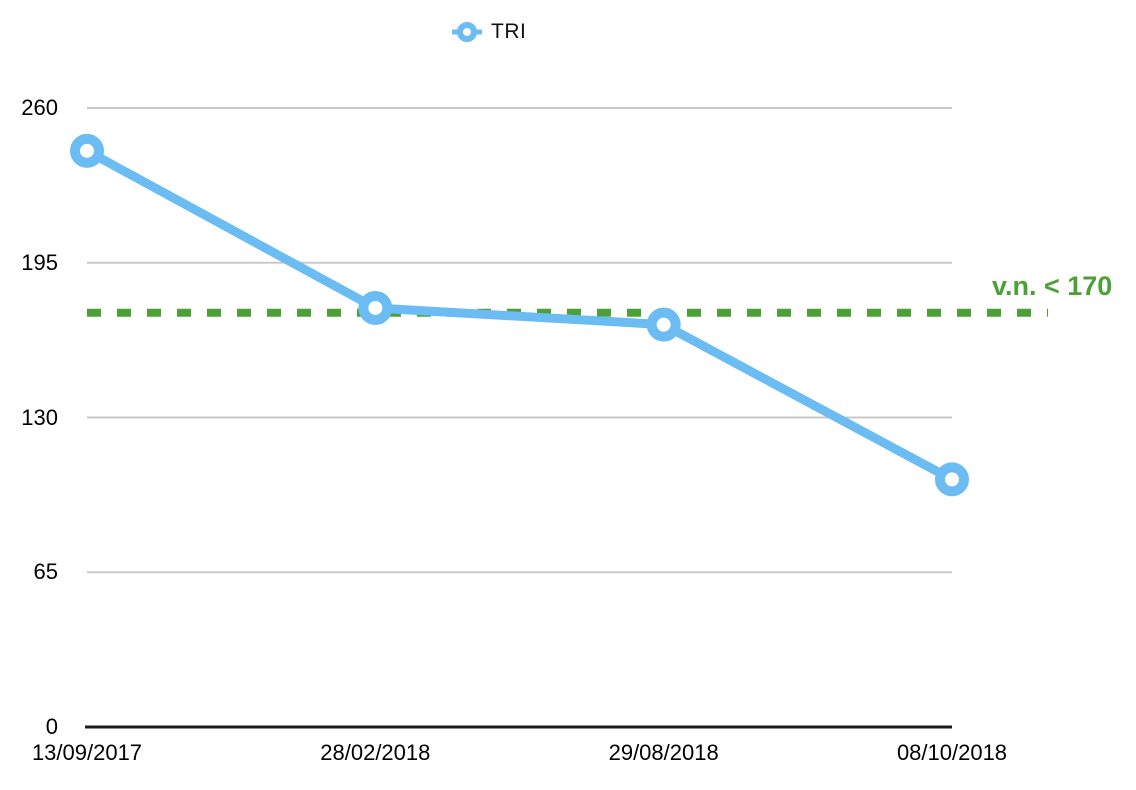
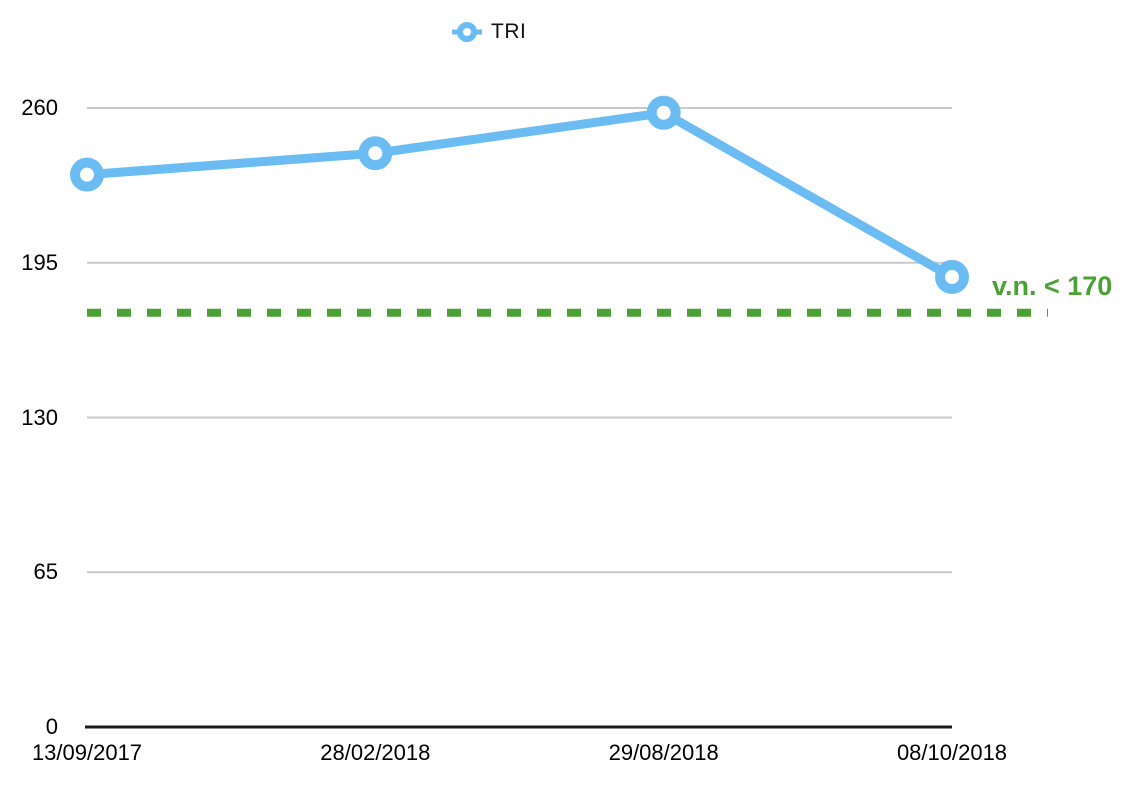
13/09/2017: 242 -> 232
28/02/2018: 176 -> 241
29/08/2018: 169 -> 258
08/10/2018: 104 -> 189
